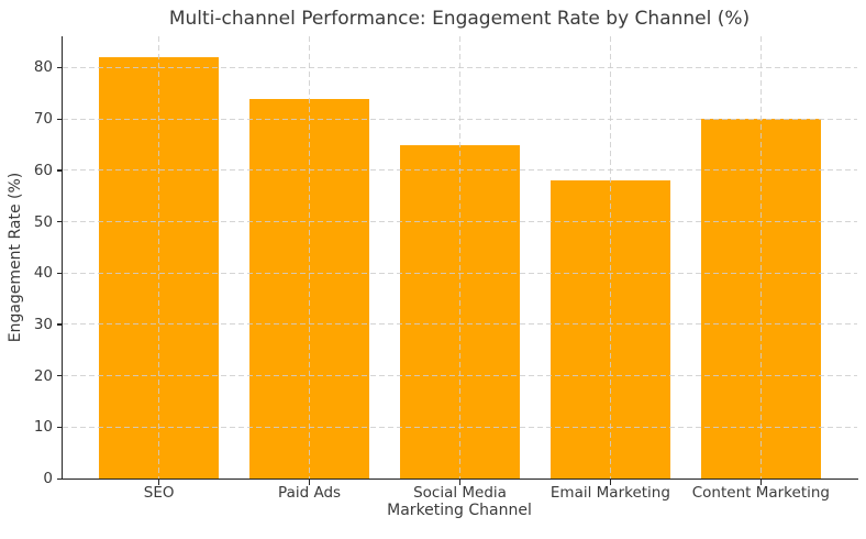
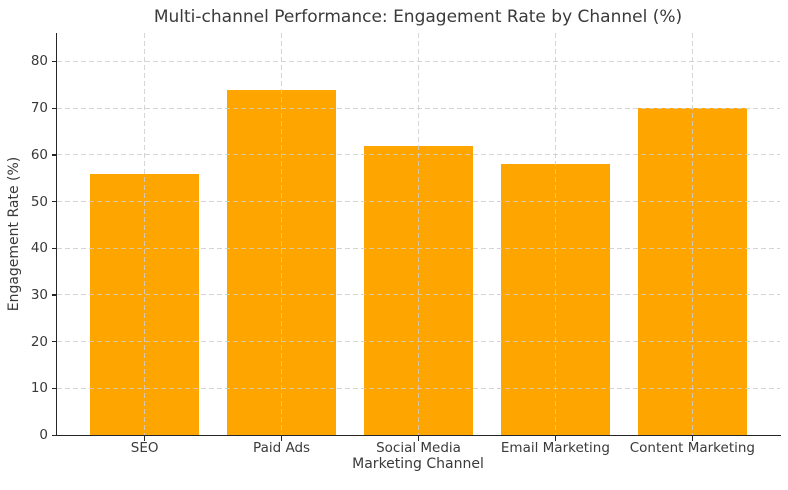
SEO: 82 -> 56
Social Media: 65 -> 62
